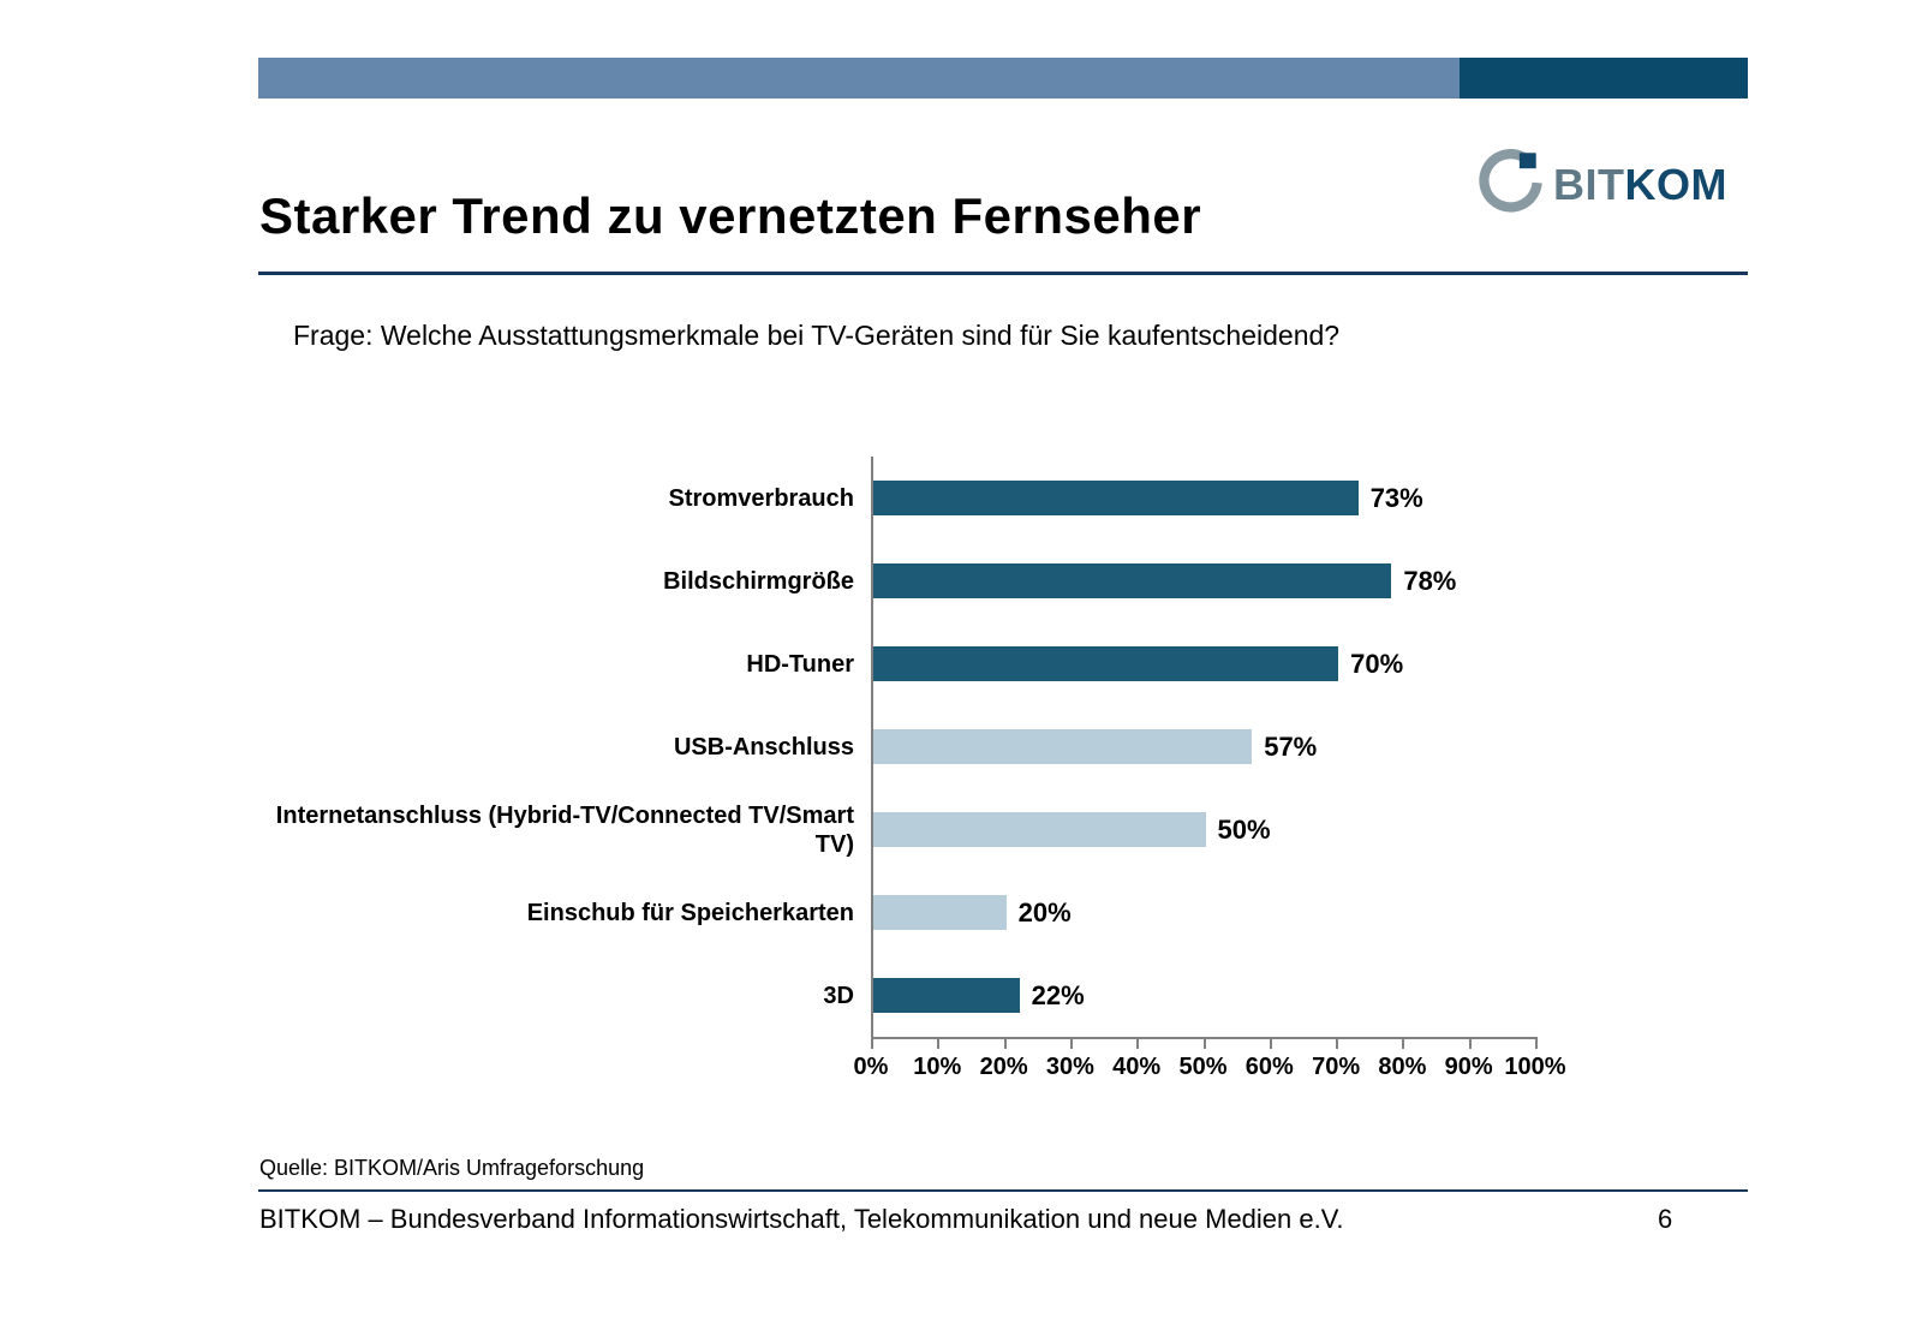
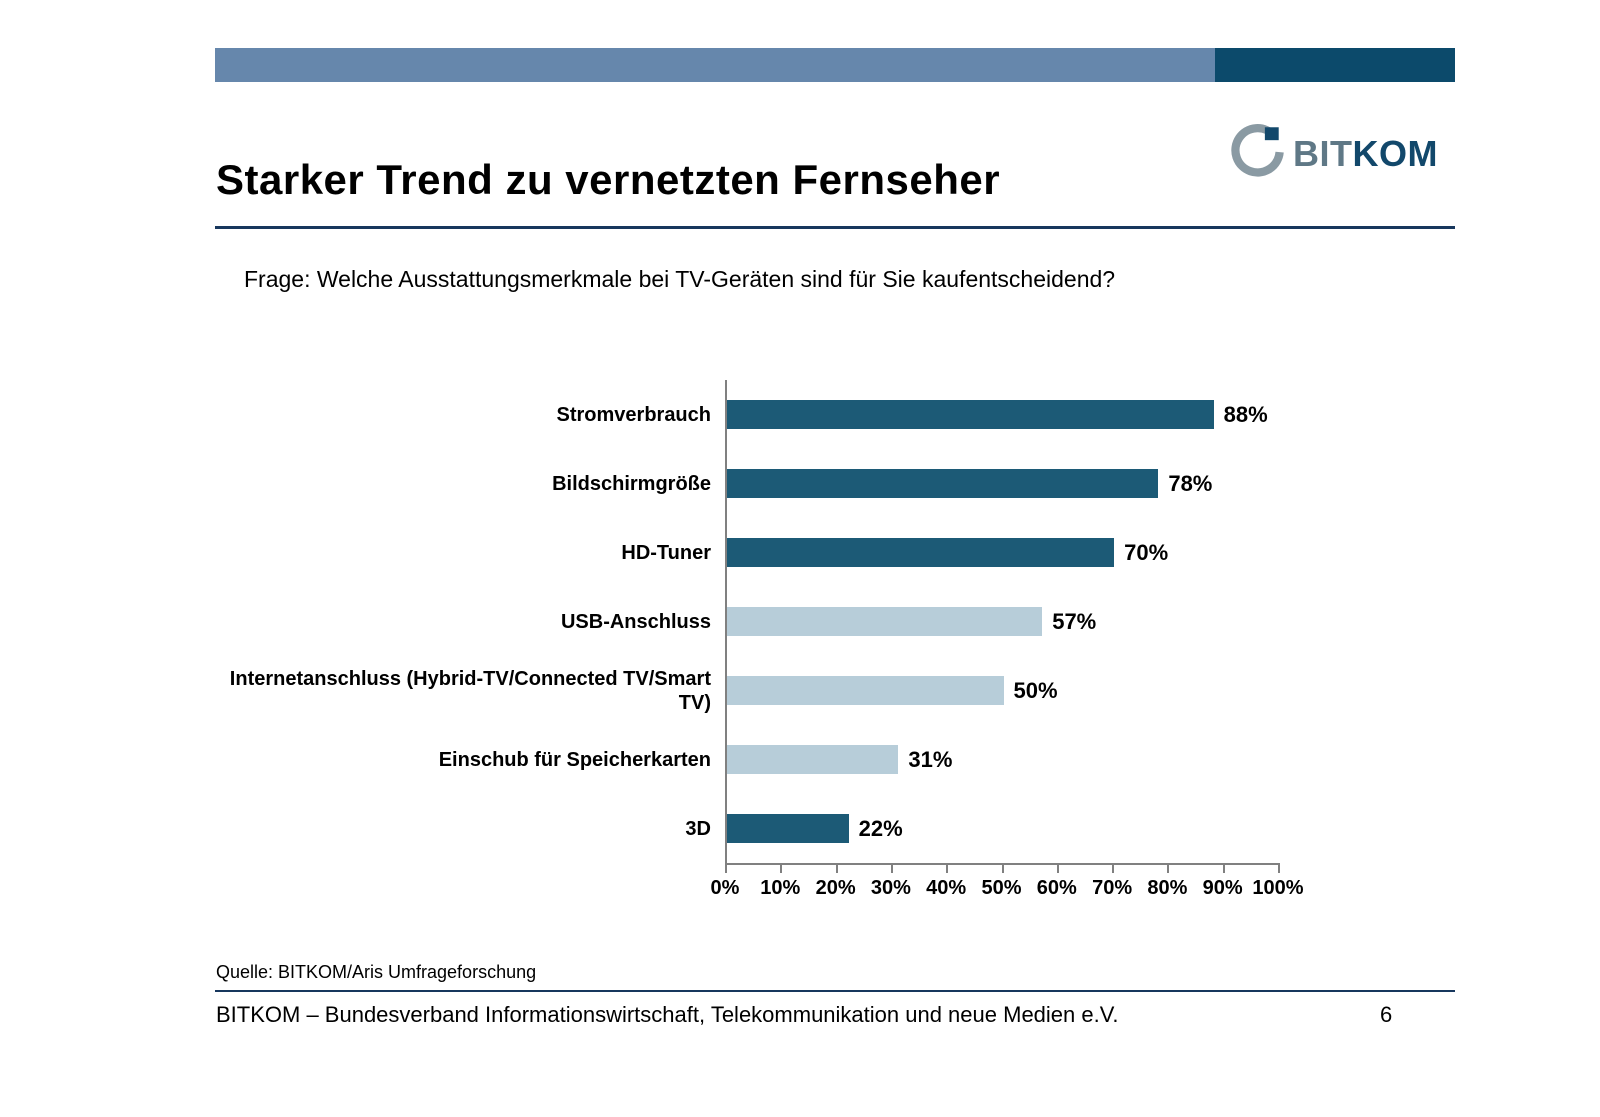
Stromverbrauch: 73% -> 88%
Einschub für Speicherkarten: 20% -> 31%
